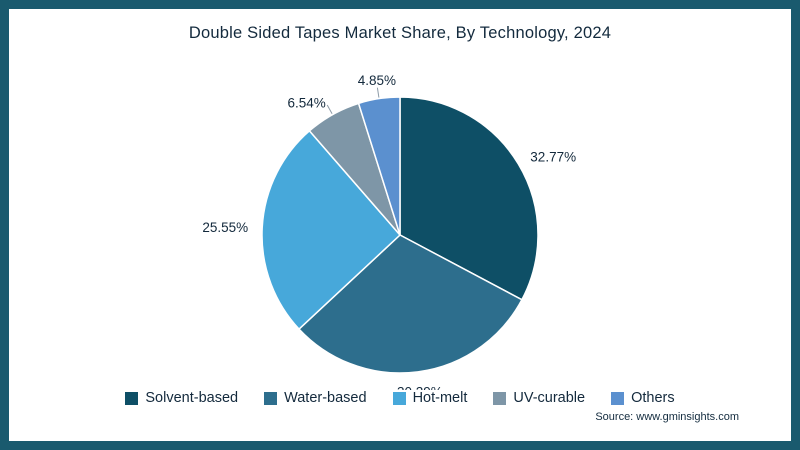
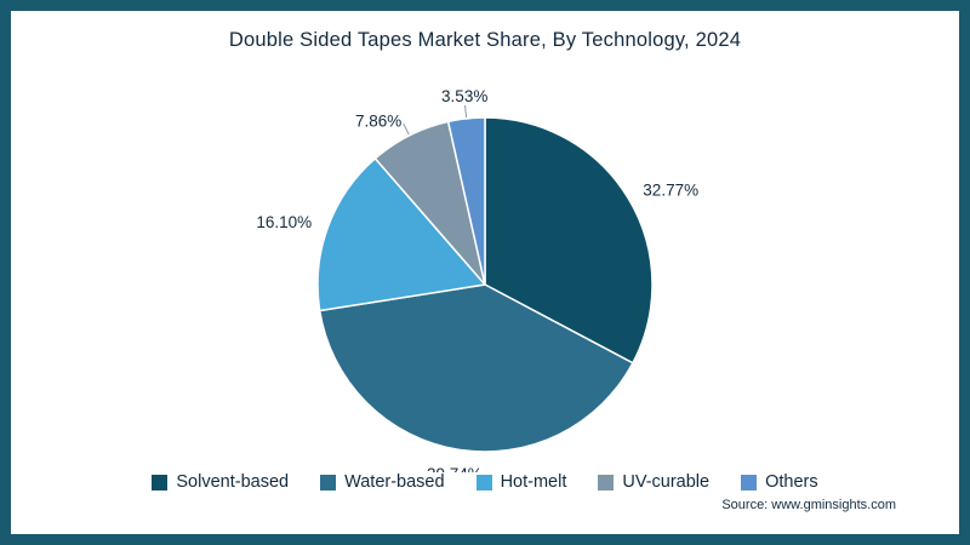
Water-based: 30.29% -> 39.74%
Hot-melt: 25.55% -> 16.10%
UV-curable: 6.54% -> 7.86%
Others: 4.85% -> 3.53%
